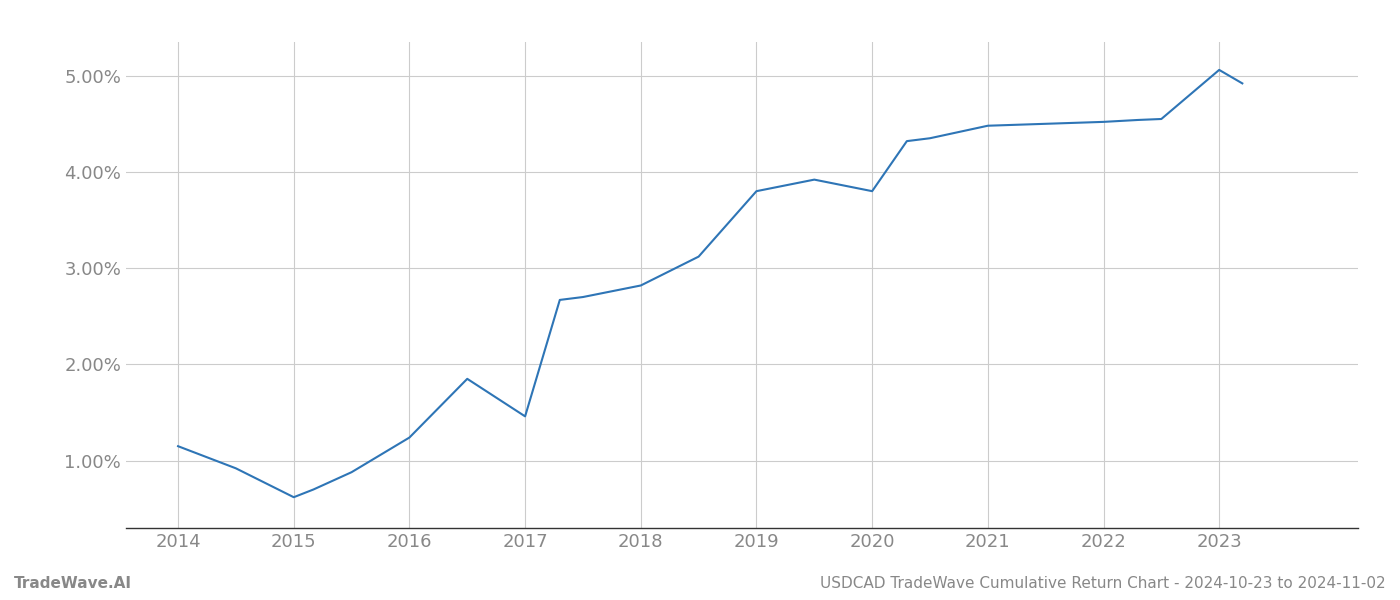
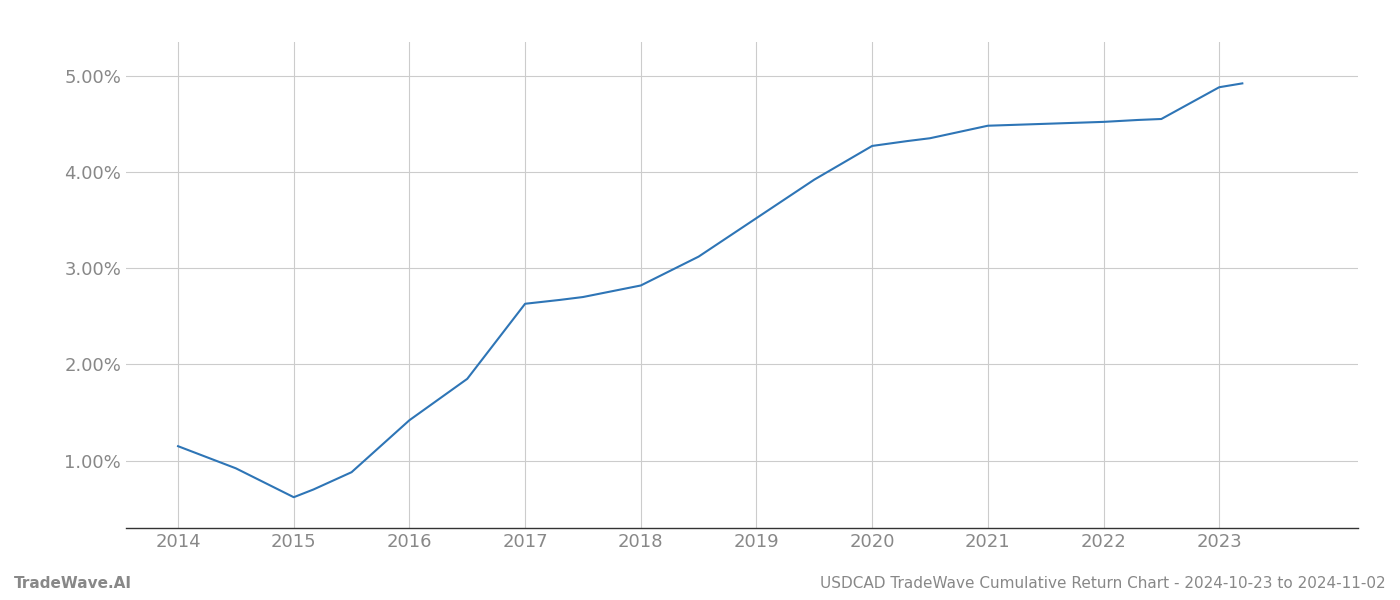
2016: 1.24% -> 1.42%
2017: 1.46% -> 2.63%
2019: 3.80% -> 3.52%
2020: 3.80% -> 4.27%
2023: 5.06% -> 4.88%
